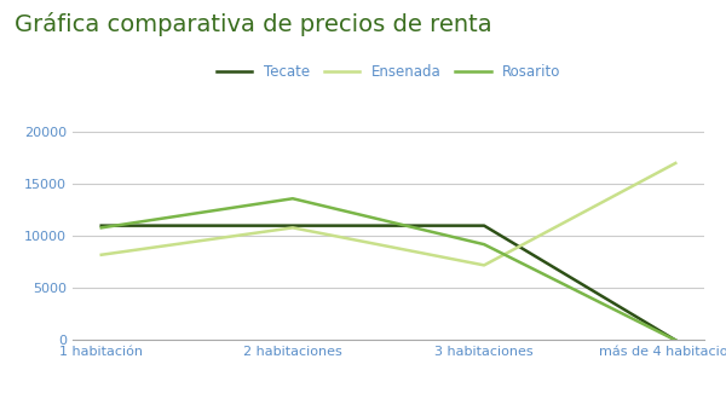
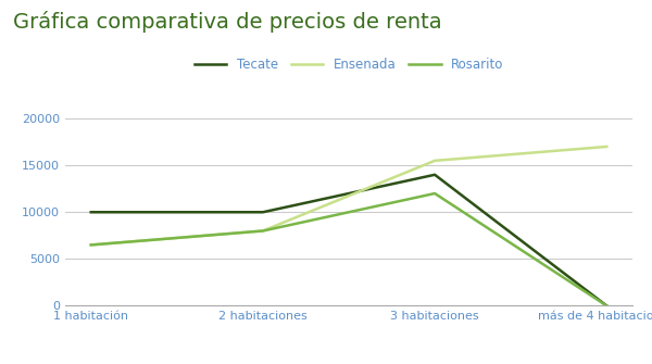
Tecate/1 habitación: 11000 -> 10000
Ensenada/1 habitación: 8200 -> 6500
Rosarito/1 habitación: 10800 -> 6500
Tecate/2 habitaciones: 11000 -> 10000
Ensenada/2 habitaciones: 10800 -> 8000
Rosarito/2 habitaciones: 13600 -> 8000
Tecate/3 habitaciones: 11000 -> 14000
Ensenada/3 habitaciones: 7200 -> 15500
Rosarito/3 habitaciones: 9200 -> 12000
